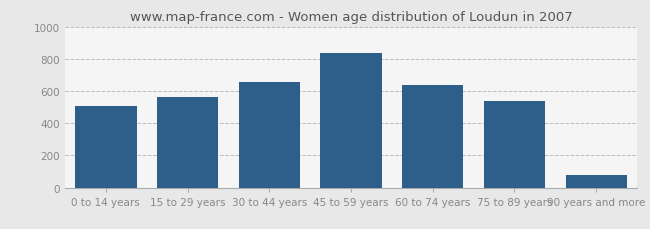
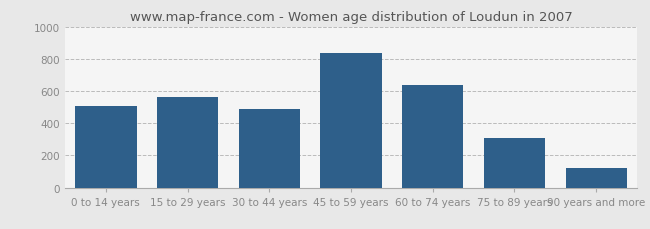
30 to 44 years: 660 -> 490
75 to 89 years: 540 -> 310
90 years and more: 80 -> 120
